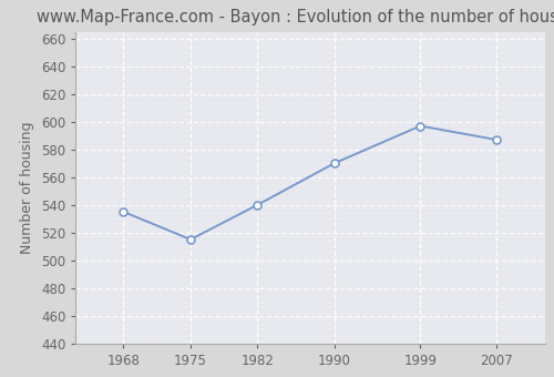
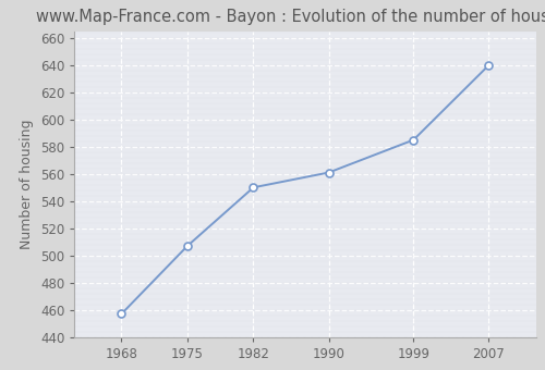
1968: 535 -> 457
1975: 515 -> 507
1982: 540 -> 550
1990: 570 -> 561
1999: 597 -> 585
2007: 587 -> 640
